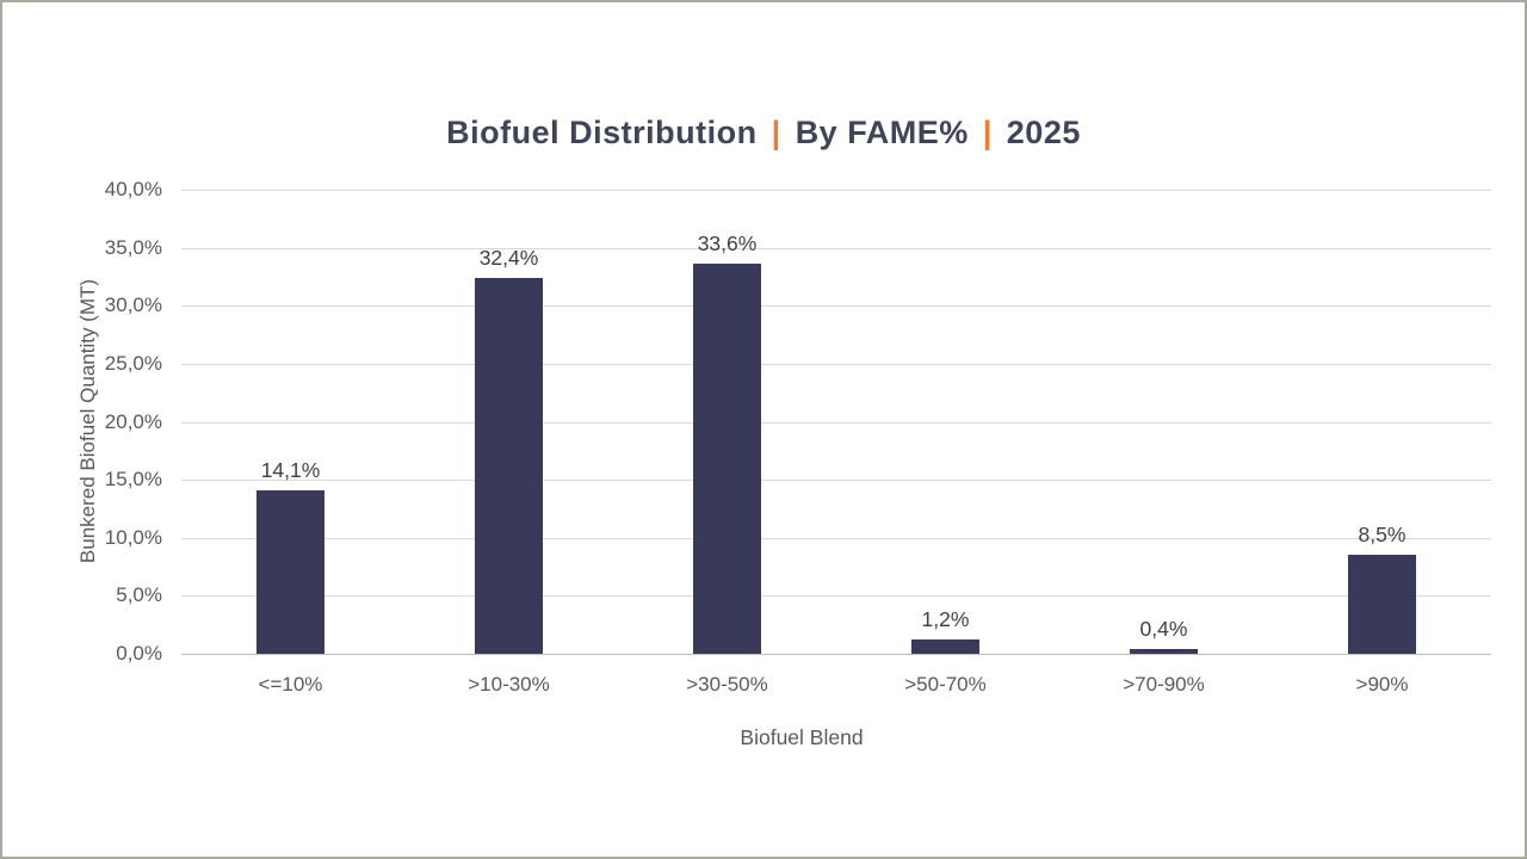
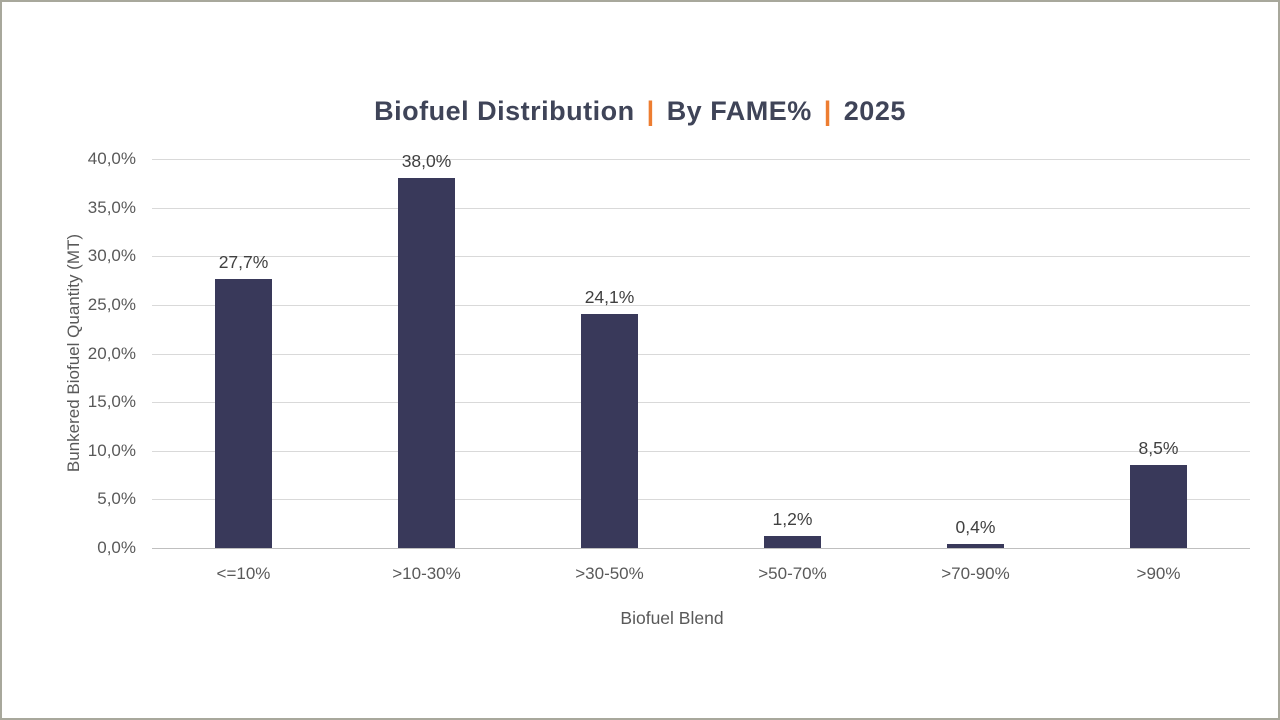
<=10%: 14,1% -> 27,7%
>10-30%: 32,4% -> 38,0%
>30-50%: 33,6% -> 24,1%
